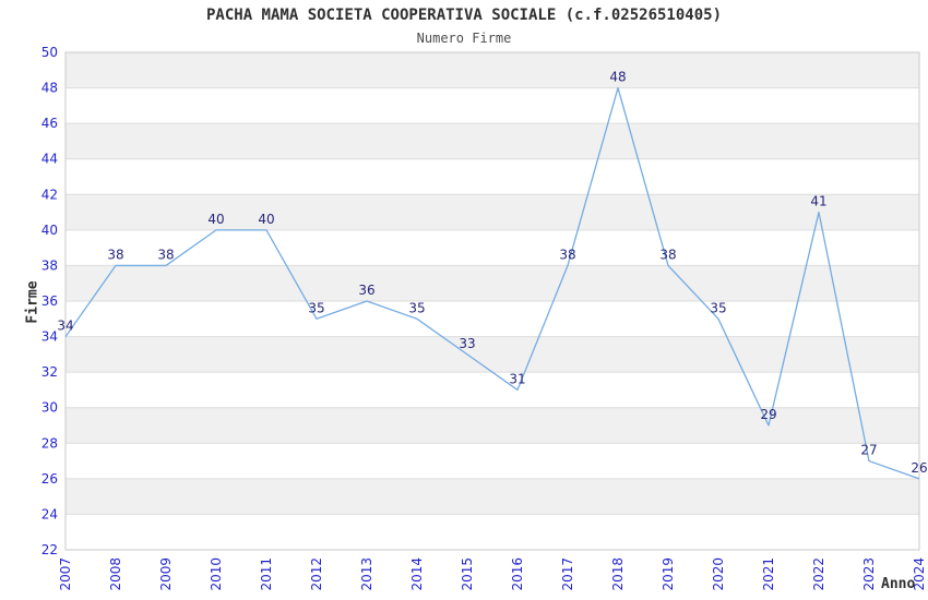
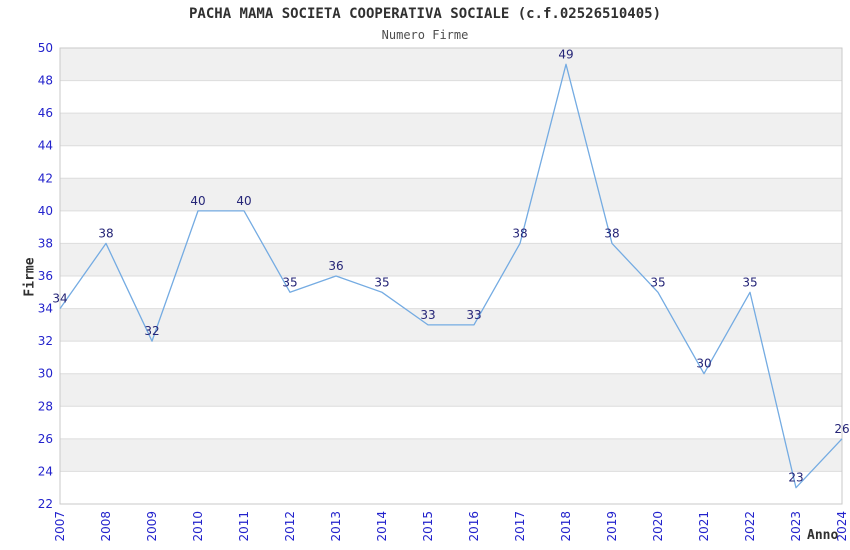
2009: 38 -> 32
2016: 31 -> 33
2018: 48 -> 49
2021: 29 -> 30
2022: 41 -> 35
2023: 27 -> 23
